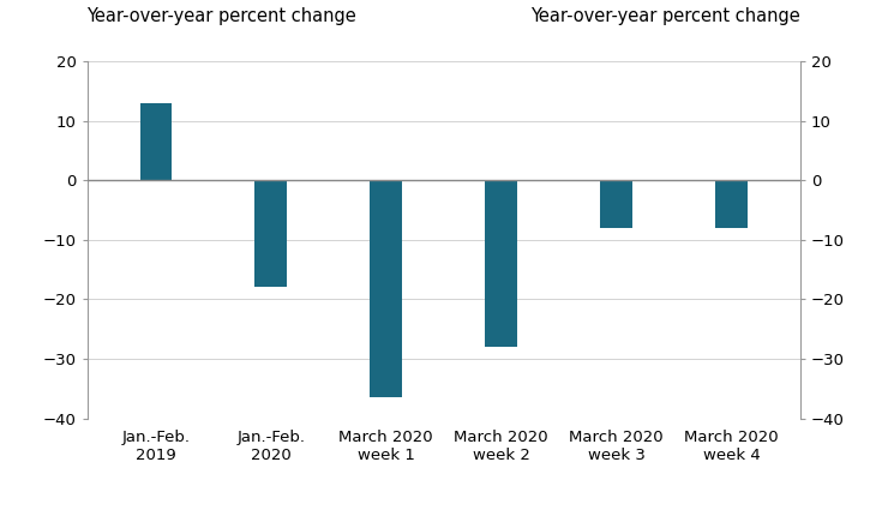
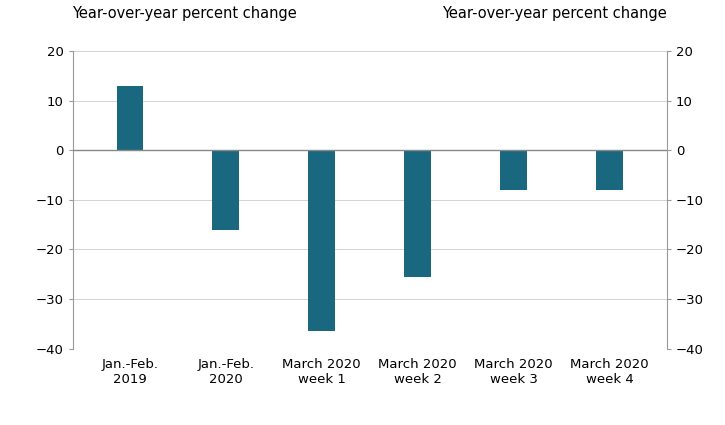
Jan.-Feb. 2020: -18.0 -> -16.0
March 2020 week 2: -28.0 -> -25.5
